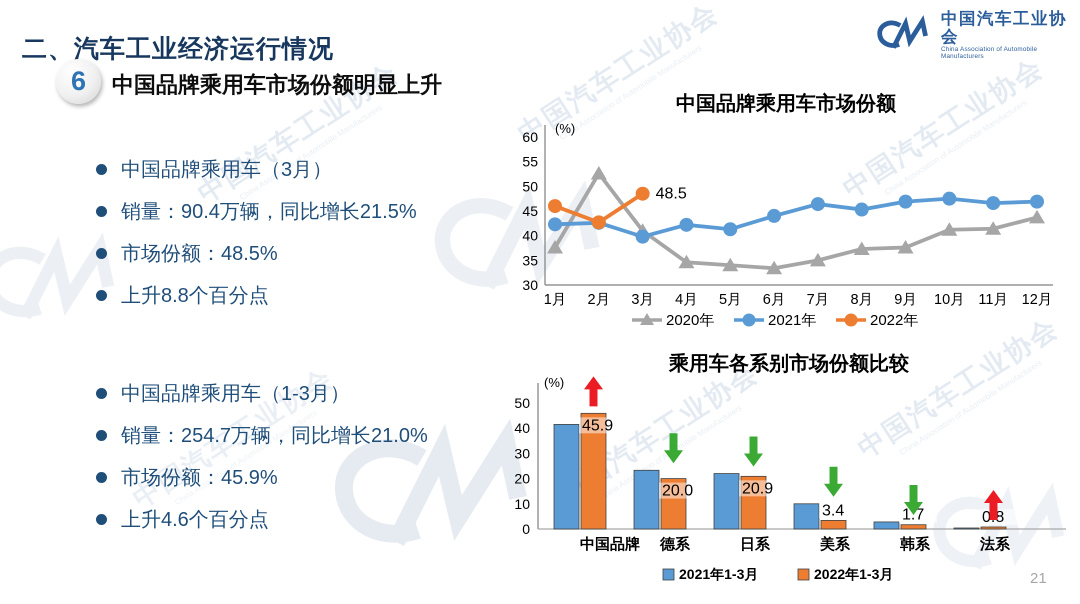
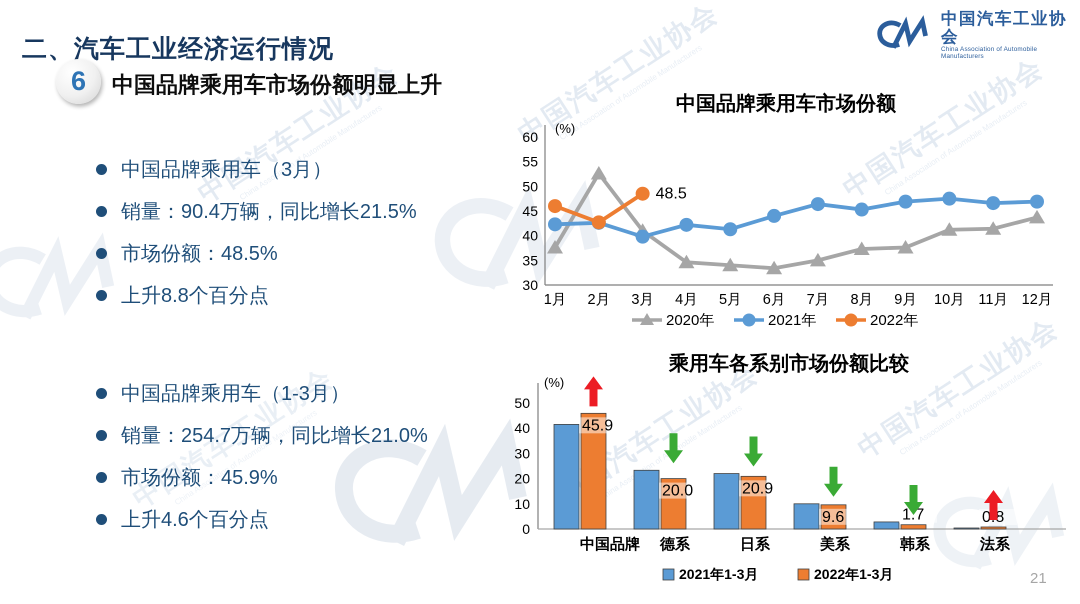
乘用车各系别市场份额比较/2022年1-3月/美系: 3.4 -> 9.6
